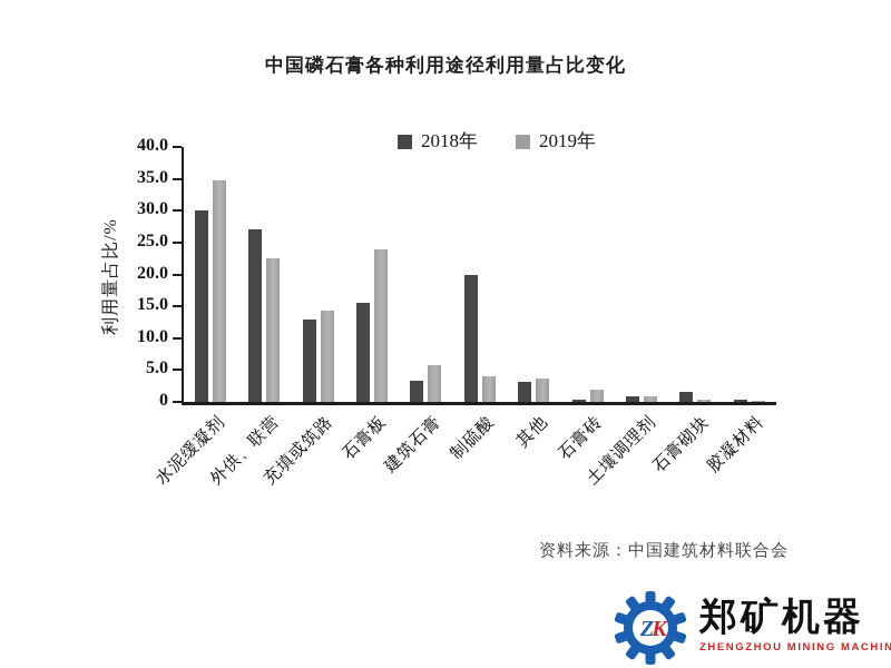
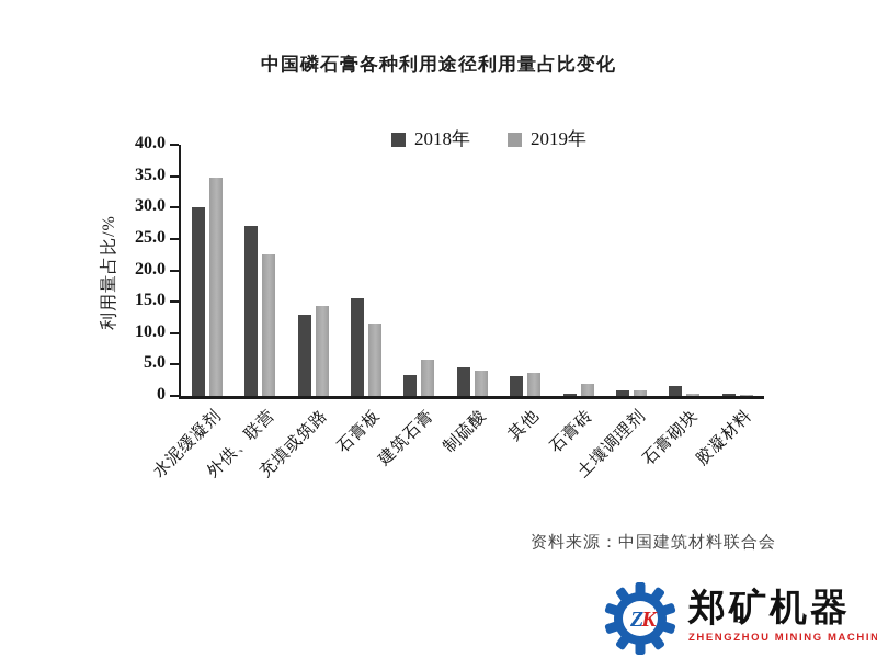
2019年/石膏板: 24 -> 12
2018年/制硫酸: 20 -> 4
